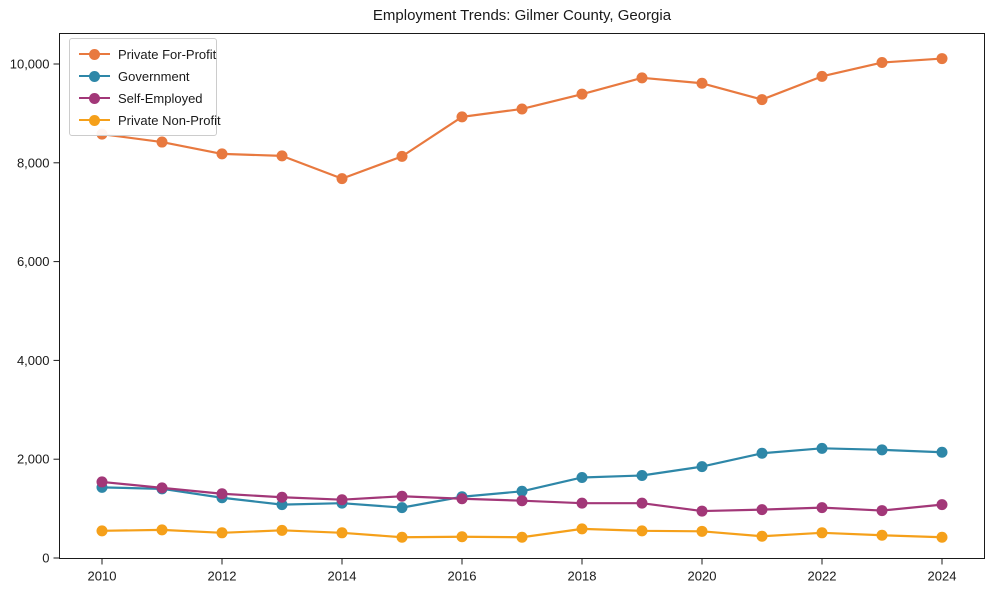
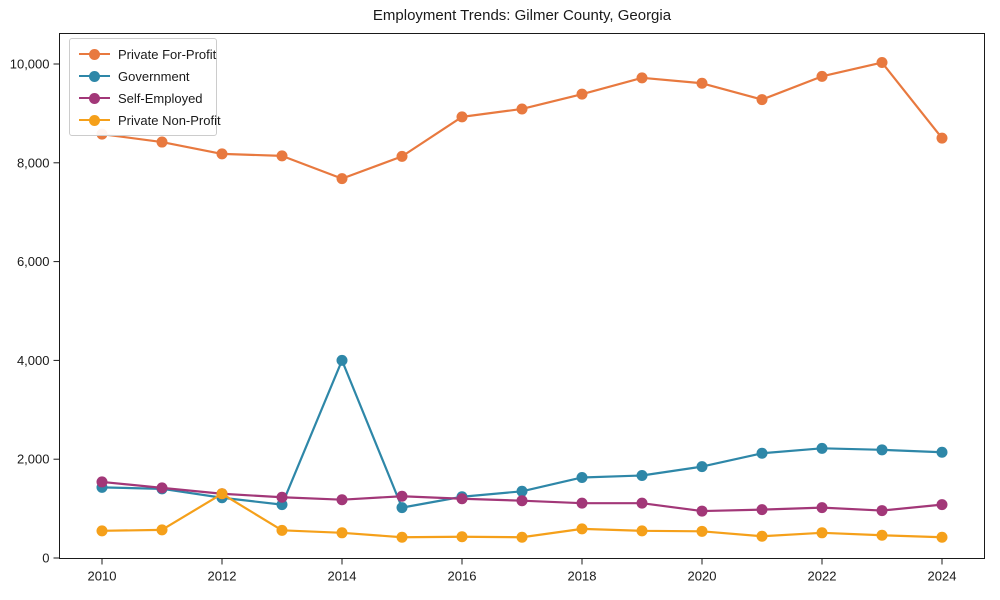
Private Non-Profit/2012: 500 -> 1300
Government/2014: 1100 -> 4000
Private For-Profit/2024: 10100 -> 8500
